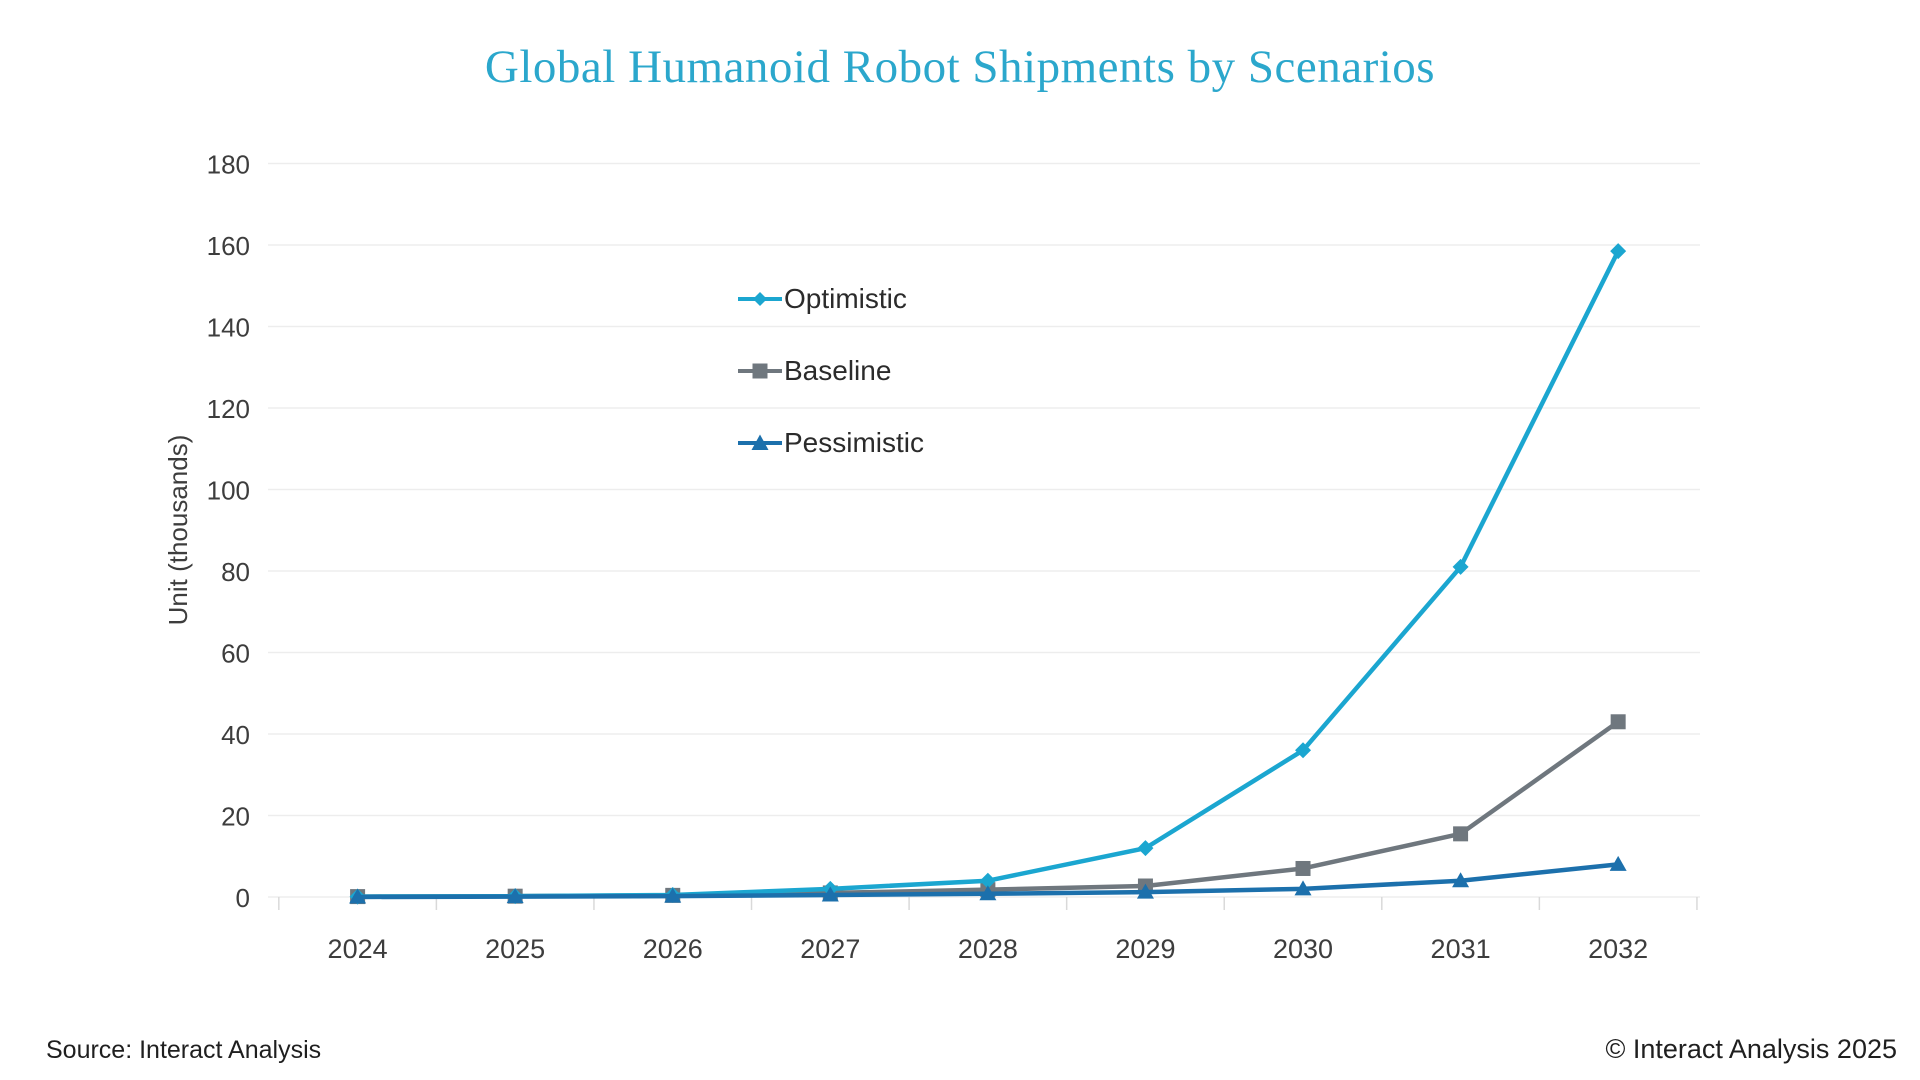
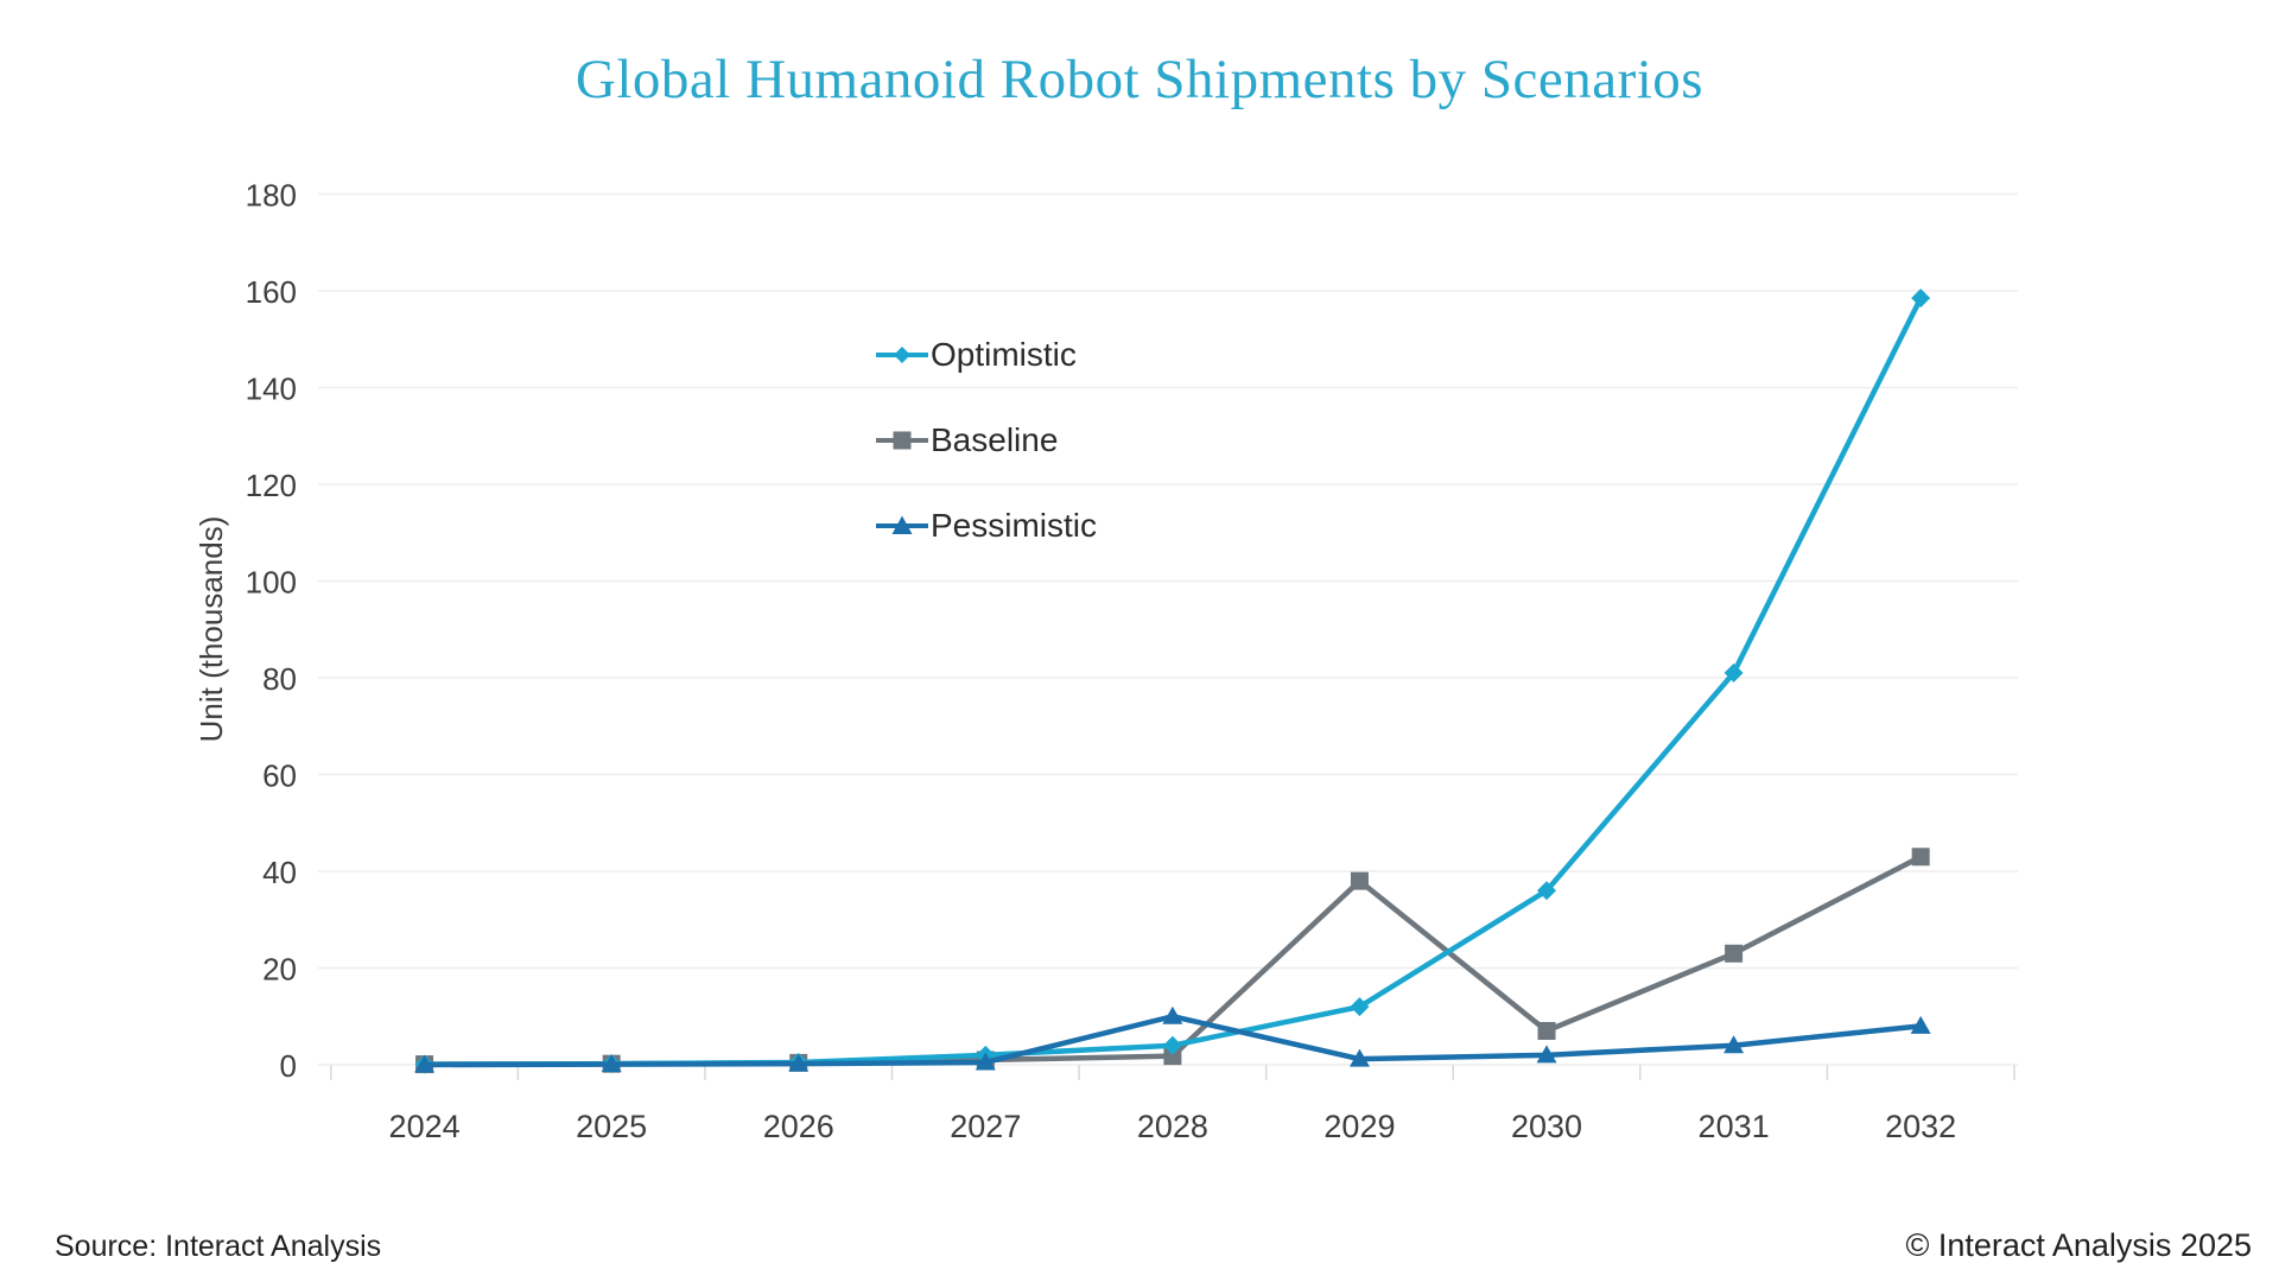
Pessimistic/2028: 1 -> 10
Baseline/2029: 3 -> 38
Baseline/2031: 16 -> 23
